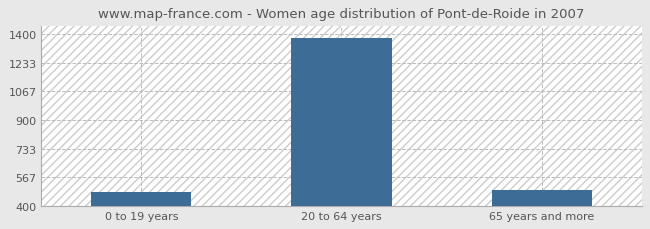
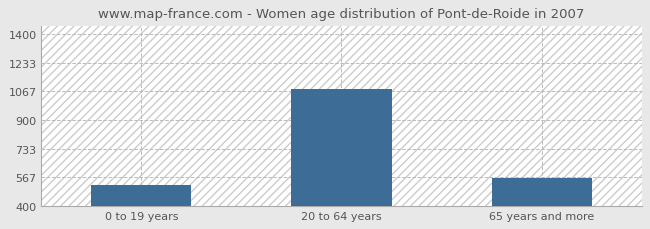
0 to 19 years: 480 -> 520
20 to 64 years: 1380 -> 1080
65 years and more: 490 -> 560
